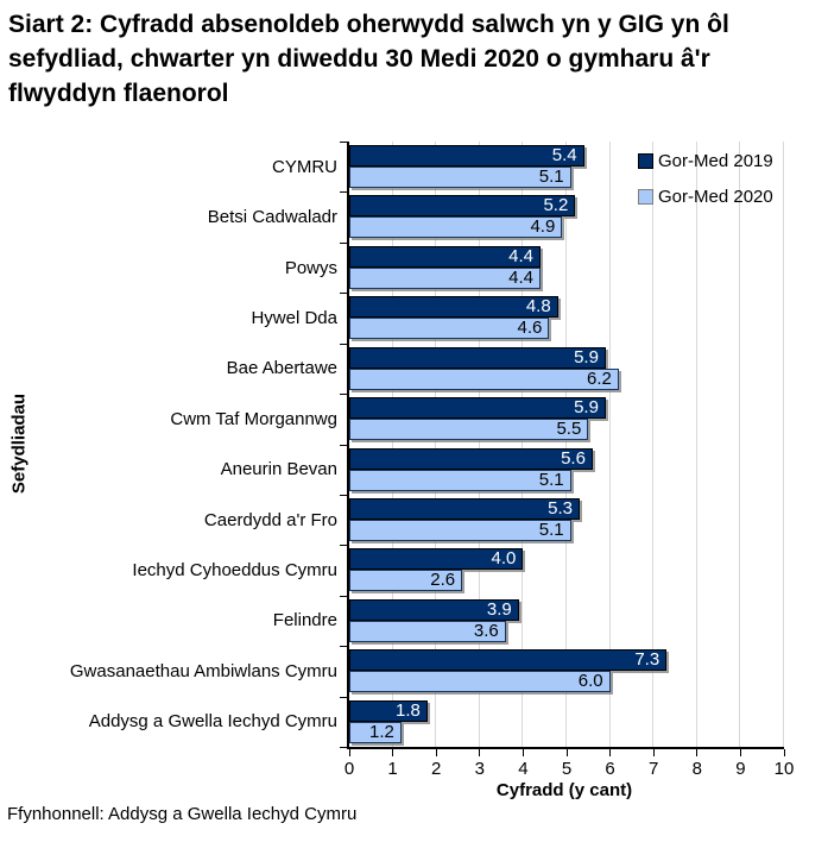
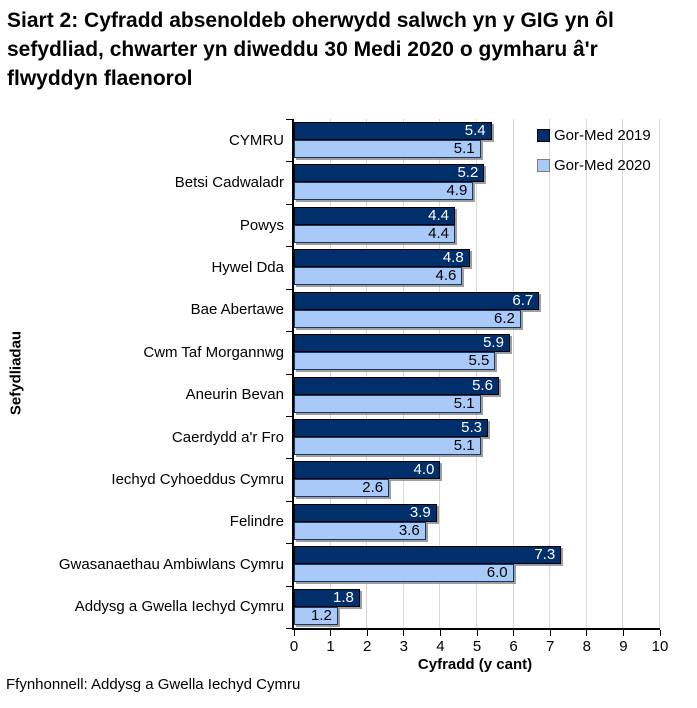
Gor-Med 2019/Bae Abertawe: 5.9 -> 6.7
